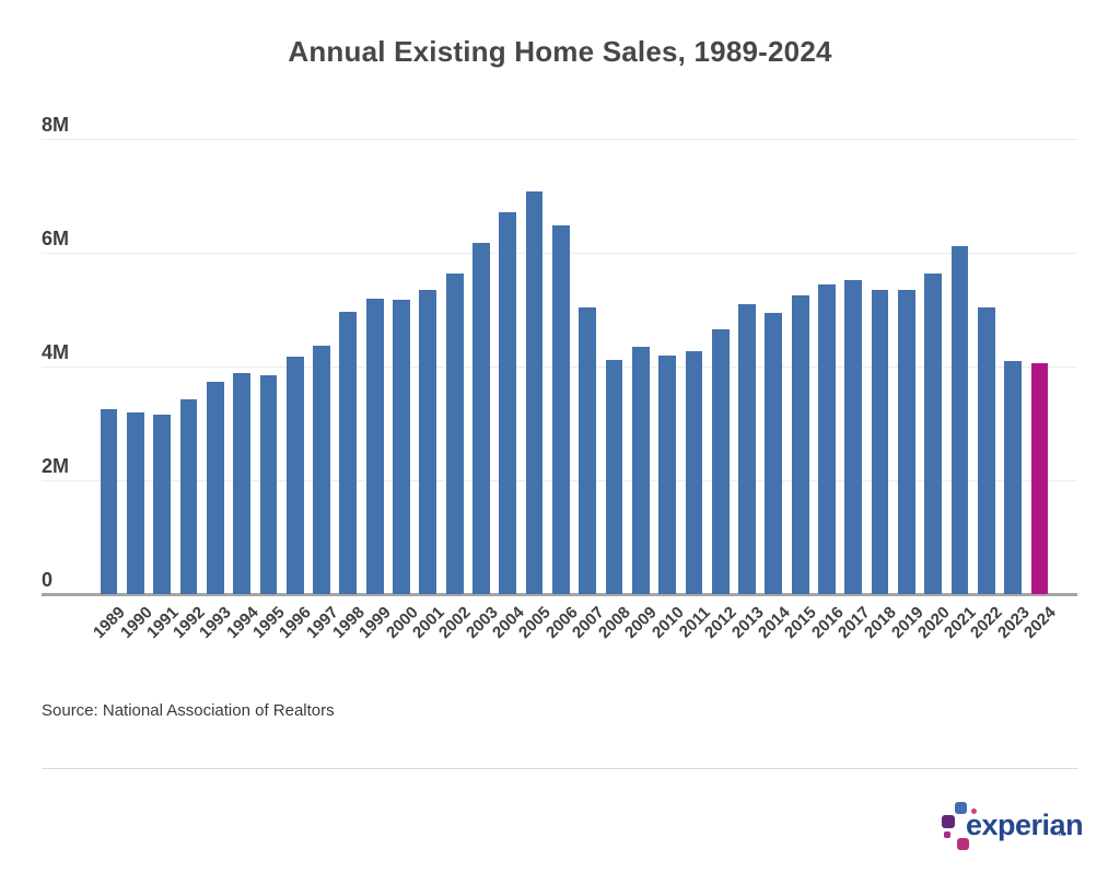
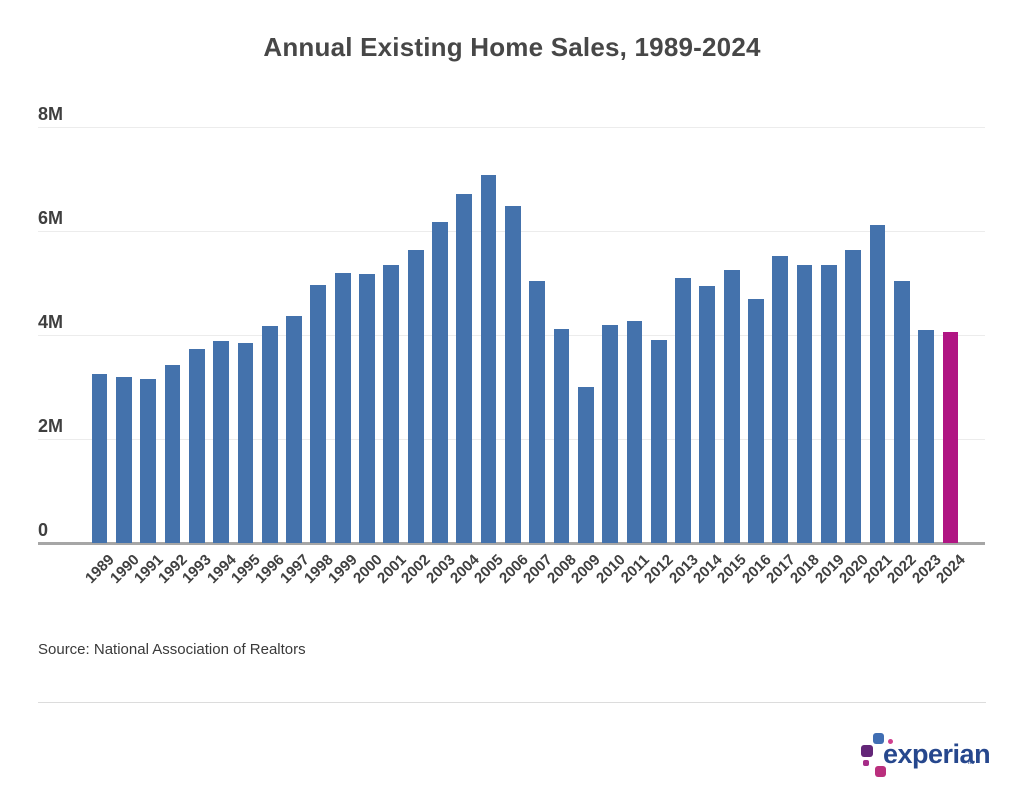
2009: 4.3M -> 3.0M
2012: 4.7M -> 3.9M
2016: 5.5M -> 4.7M
